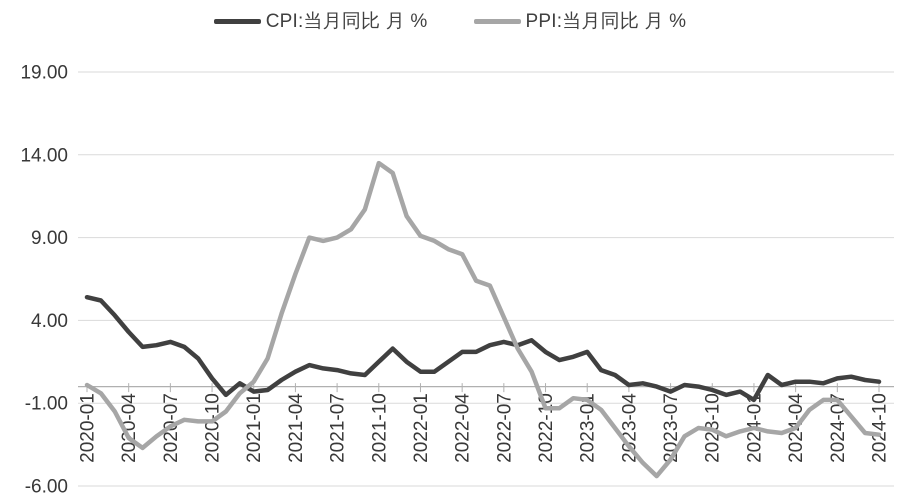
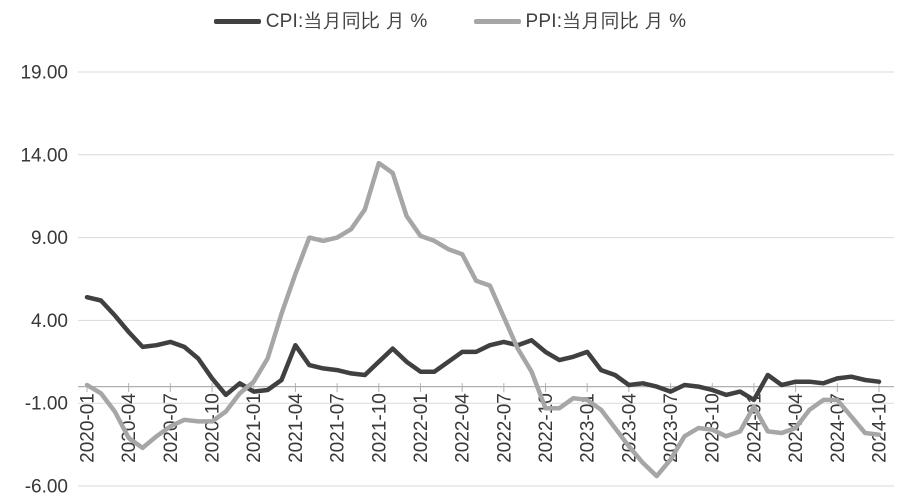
CPI:当月同比 月 %/2021-04: 0.9 -> 2.5
PPI:当月同比 月 %/2024-01: -2.5 -> -1.2
